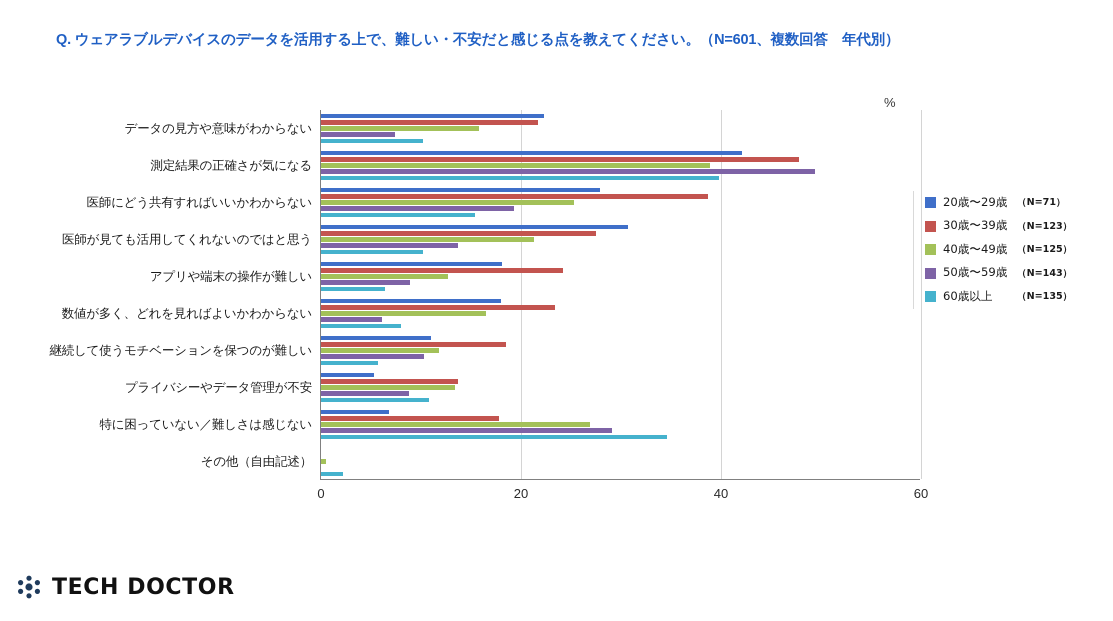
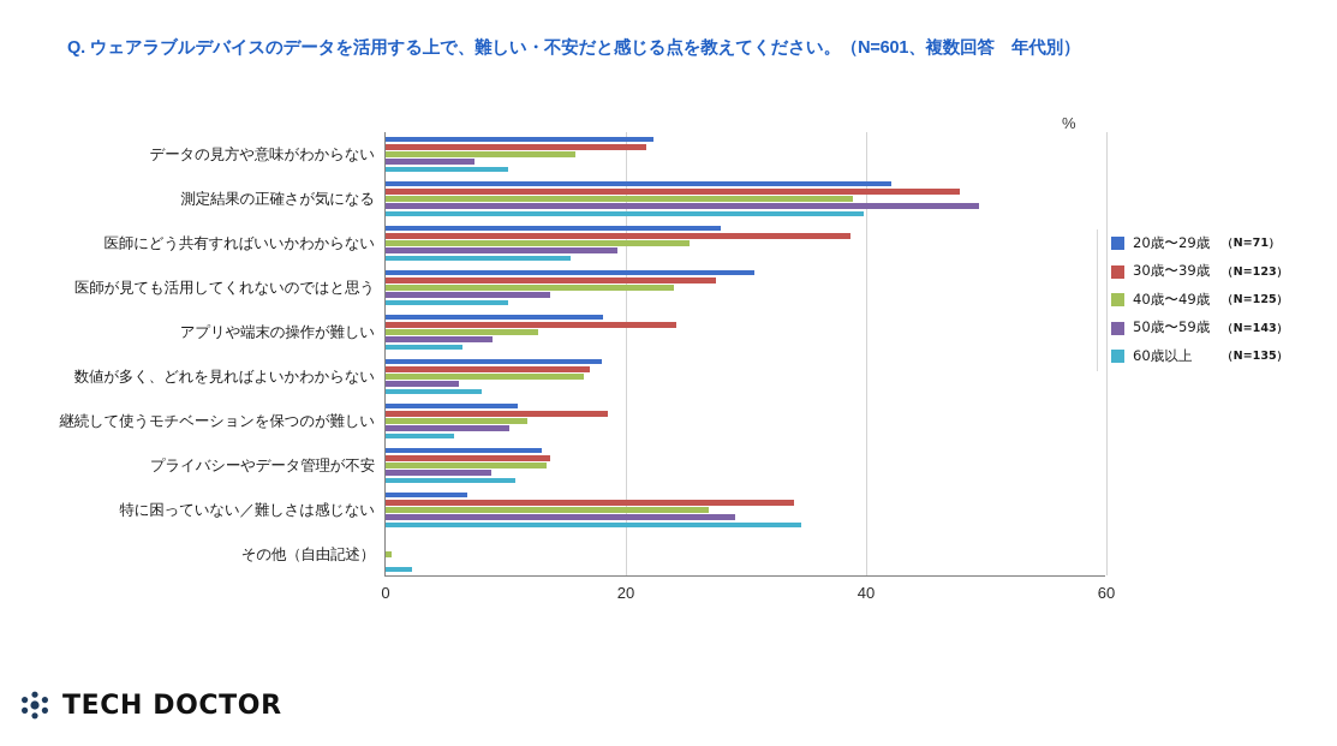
40歳〜49歳/医師が見ても活用してくれないのではと思う: 21 -> 24
30歳〜39歳/数値が多く、どれを見ればよいかわからない: 23 -> 17
20歳〜29歳/プライバシーやデータ管理が不安: 5 -> 13
30歳〜39歳/特に困っていない／難しさは感じない: 18 -> 34
